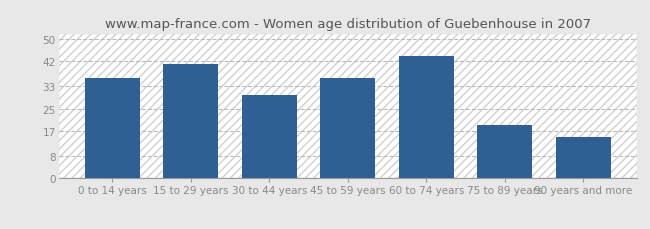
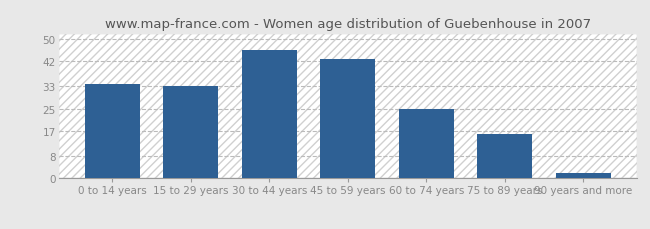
0 to 14 years: 36 -> 34
15 to 29 years: 41 -> 33
30 to 44 years: 30 -> 46
45 to 59 years: 36 -> 43
60 to 74 years: 44 -> 25
75 to 89 years: 19 -> 16
90 years and more: 15 -> 2
